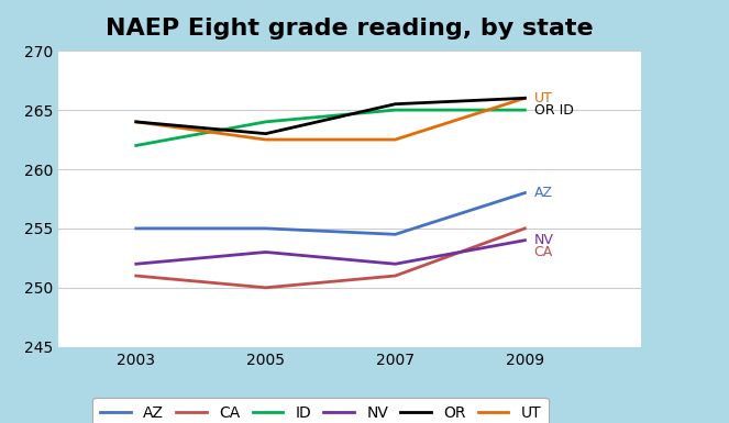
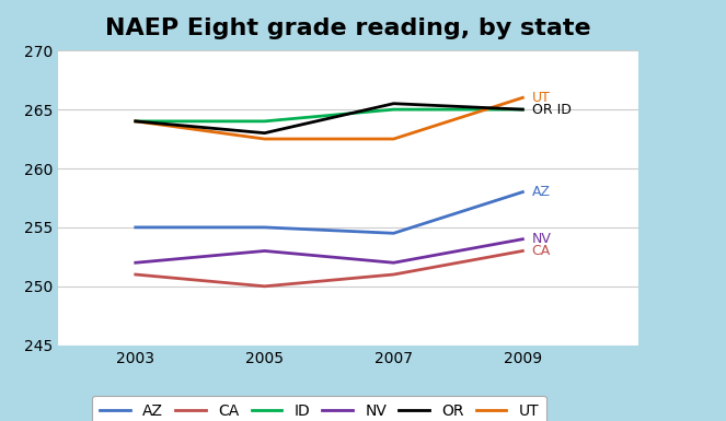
ID/2003: 262 -> 264
CA/2009: 255 -> 253
OR/2009: 266.0 -> 265.0
